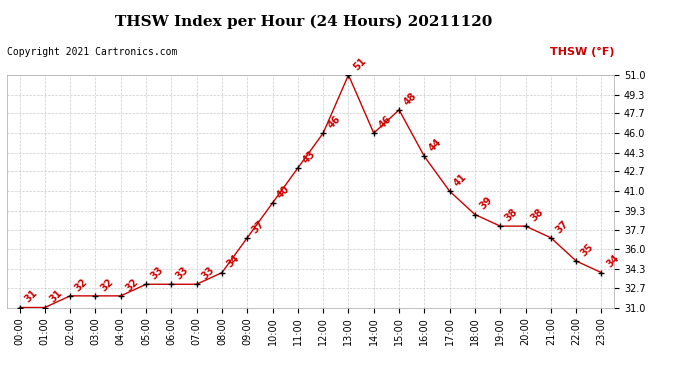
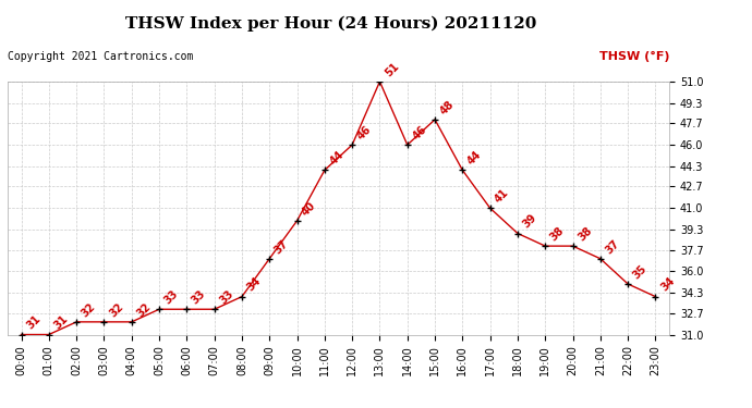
11:00: 43 -> 44
